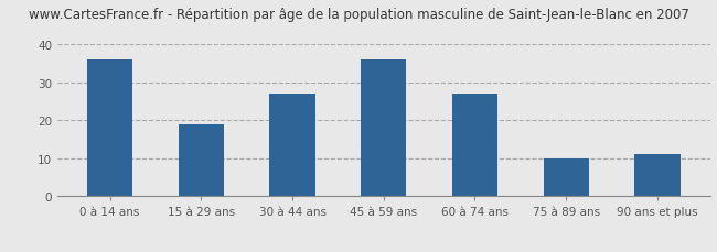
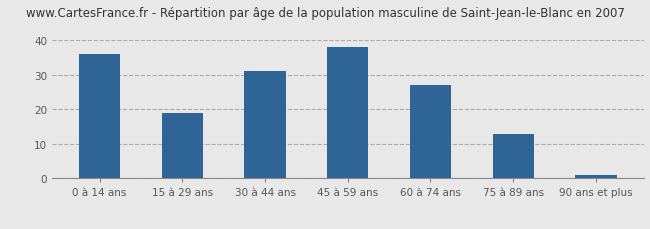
30 à 44 ans: 27 -> 31
45 à 59 ans: 36 -> 38
75 à 89 ans: 10 -> 13
90 ans et plus: 11 -> 1
